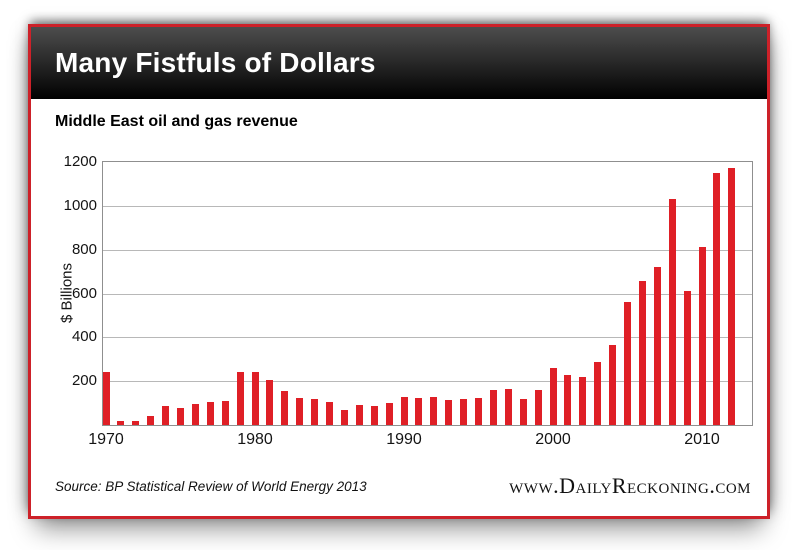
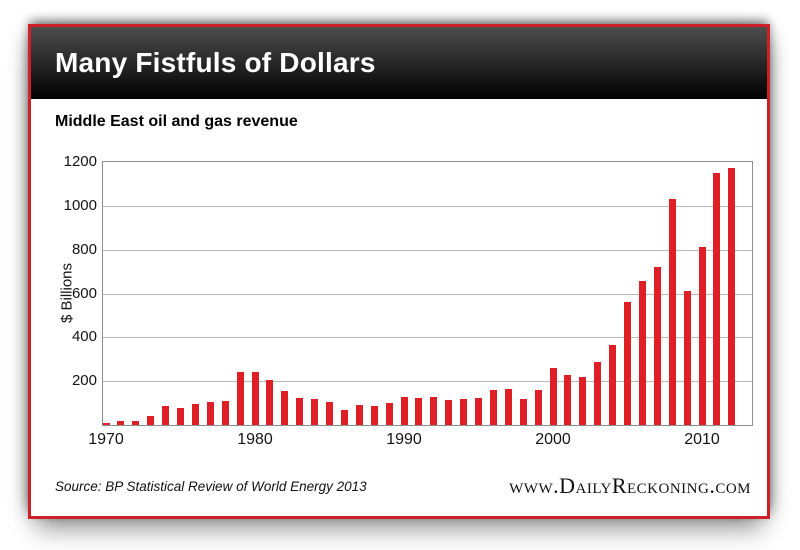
1970: 240 -> 10
